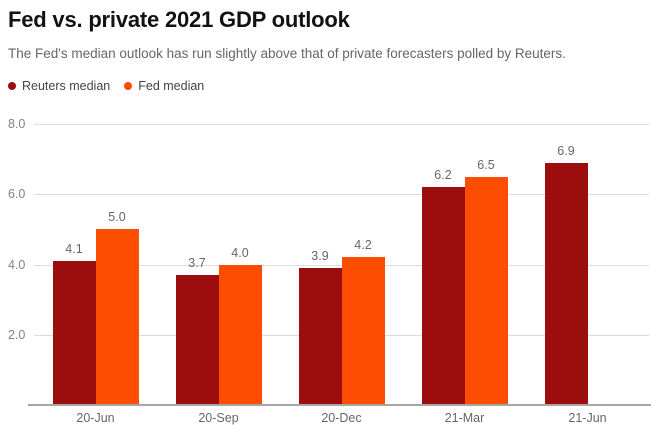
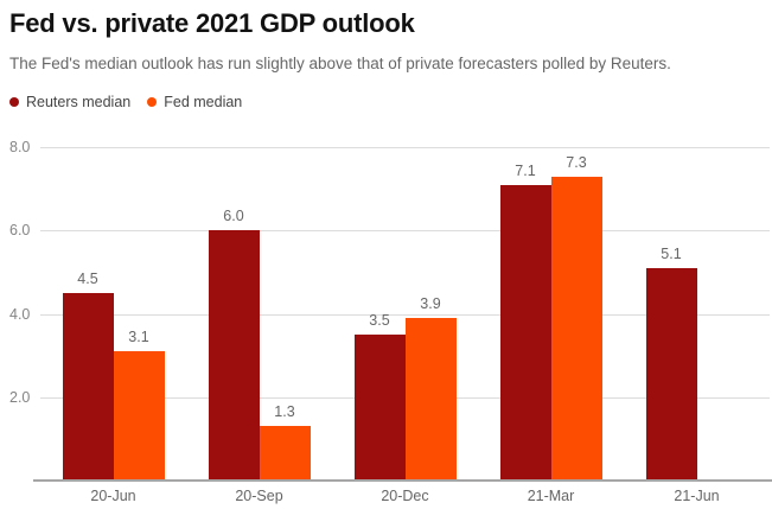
Reuters median/20-Jun: 4.1 -> 4.5
Fed median/20-Jun: 5.0 -> 3.1
Reuters median/20-Sep: 3.7 -> 6.0
Fed median/20-Sep: 4.0 -> 1.3
Reuters median/20-Dec: 3.9 -> 3.5
Fed median/20-Dec: 4.2 -> 3.9
Reuters median/21-Mar: 6.2 -> 7.1
Fed median/21-Mar: 6.5 -> 7.3
Reuters median/21-Jun: 6.9 -> 5.1
